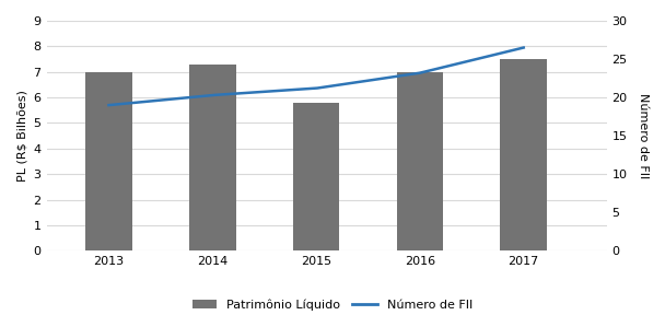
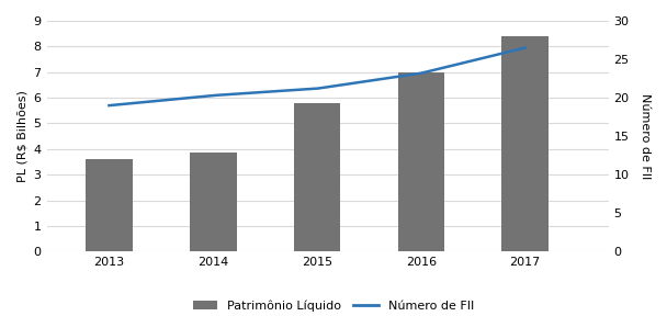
Patrimônio Líquido/2013: 7.00 -> 3.62
Patrimônio Líquido/2014: 7.30 -> 3.85
Patrimônio Líquido/2017: 7.50 -> 8.40
